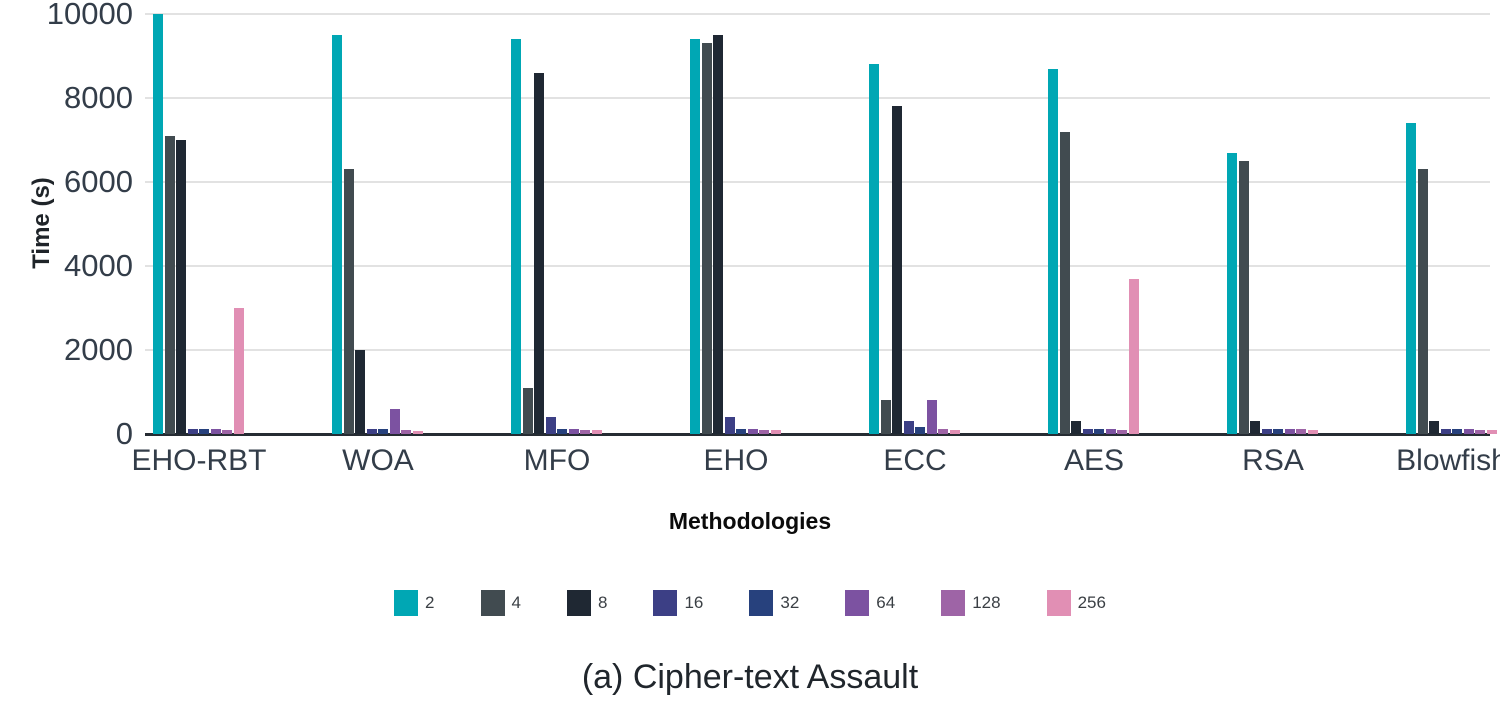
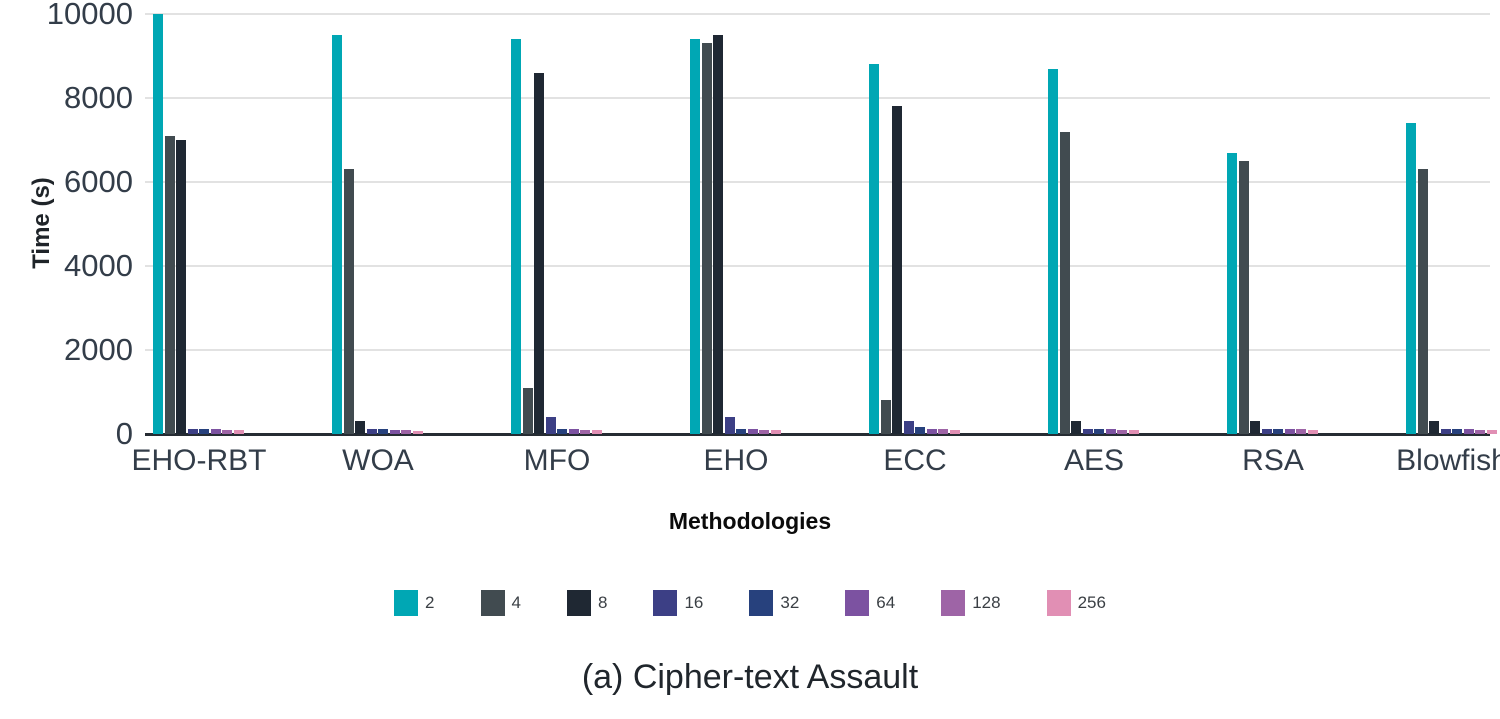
256/EHO-RBT: 3000 -> 100
8/WOA: 2000 -> 300
64/WOA: 600 -> 100
64/ECC: 800 -> 100
256/AES: 3700 -> 100
